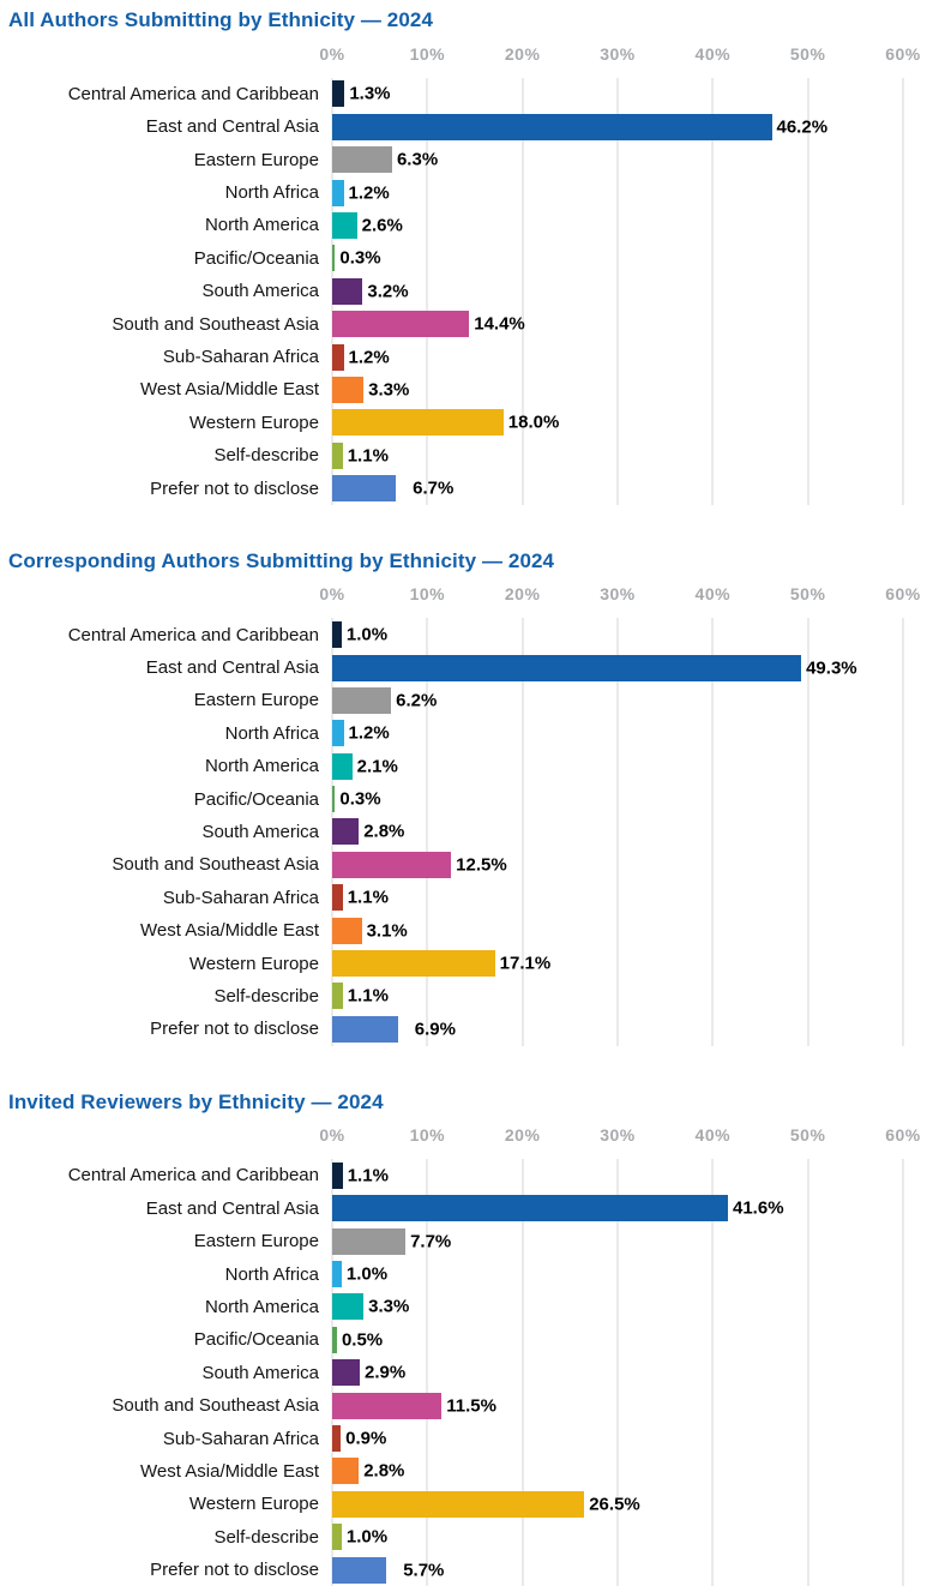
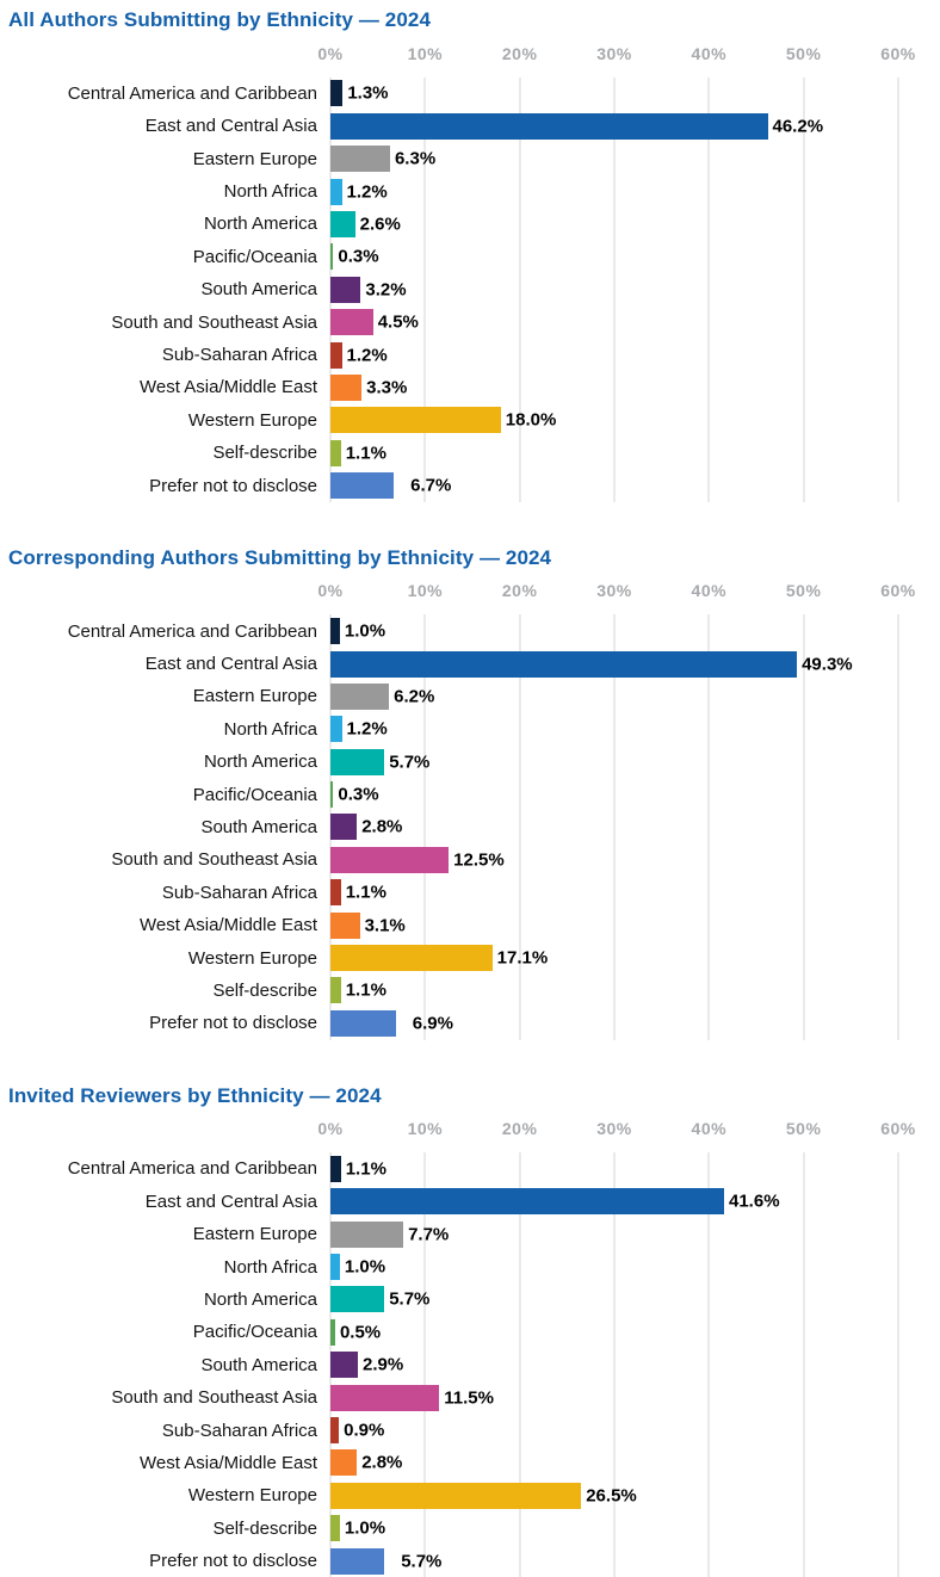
All Authors Submitting by Ethnicity — 2024/South and Southeast Asia: 14.4% -> 4.5%
Corresponding Authors Submitting by Ethnicity — 2024/North America: 2.1% -> 5.7%
Invited Reviewers by Ethnicity — 2024/North America: 3.3% -> 5.7%
